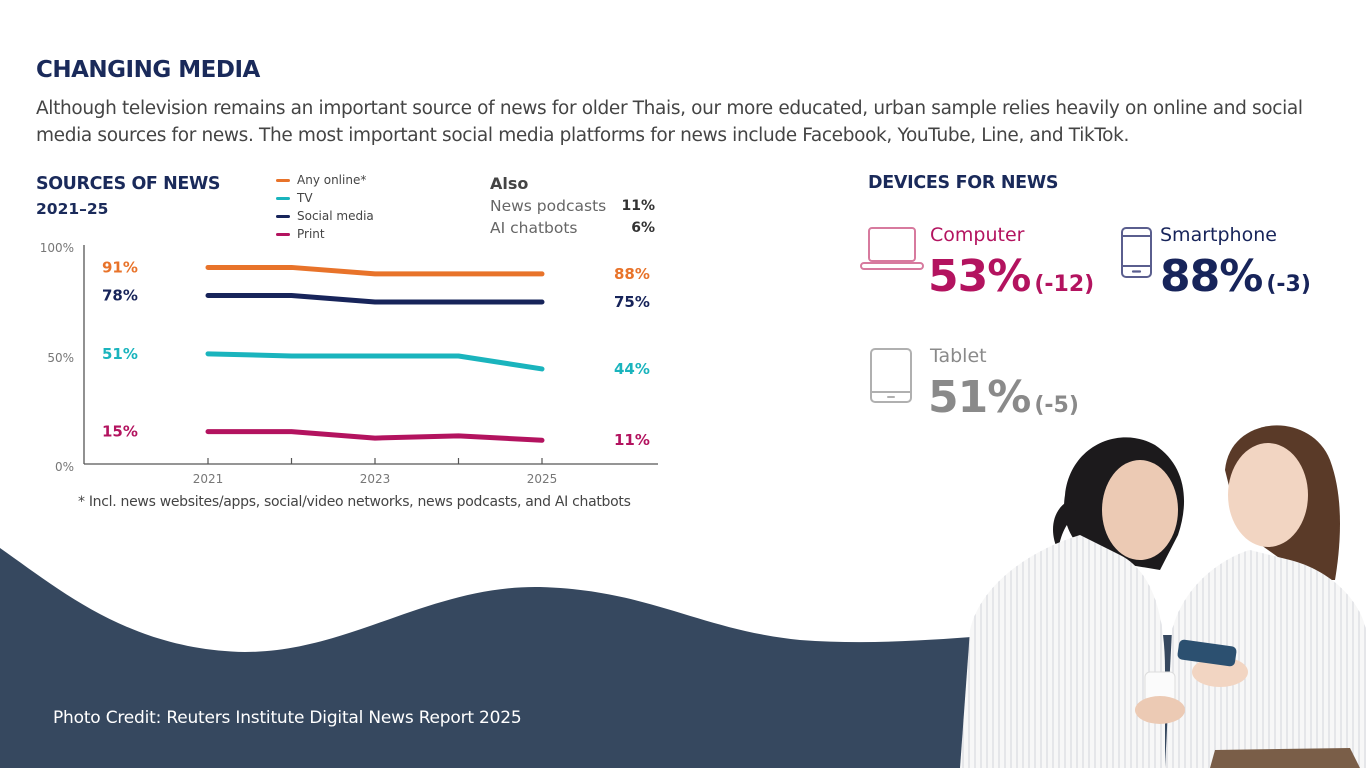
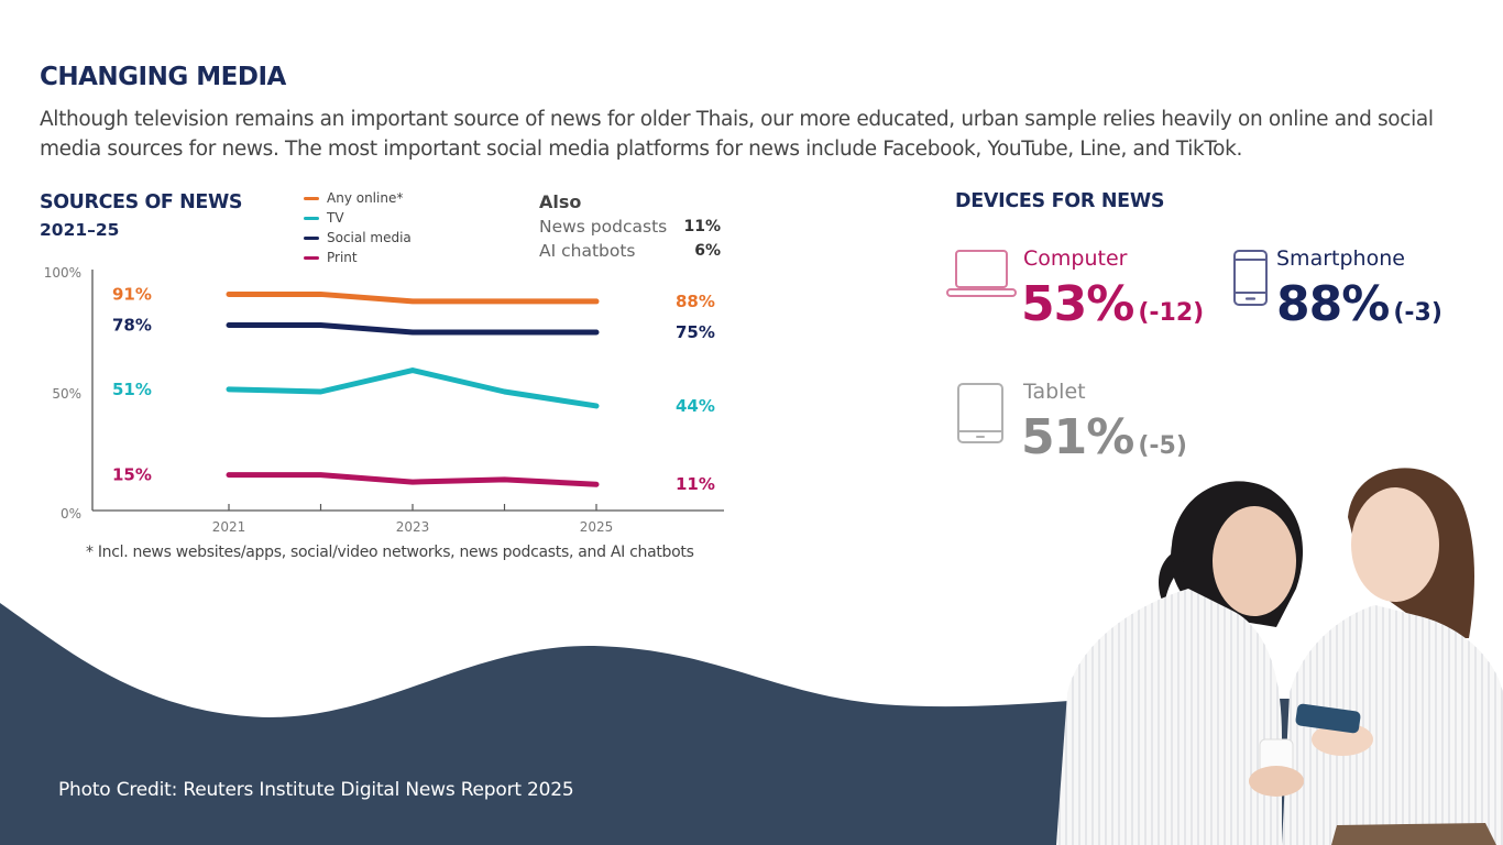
TV/2023: 50% -> 59%
